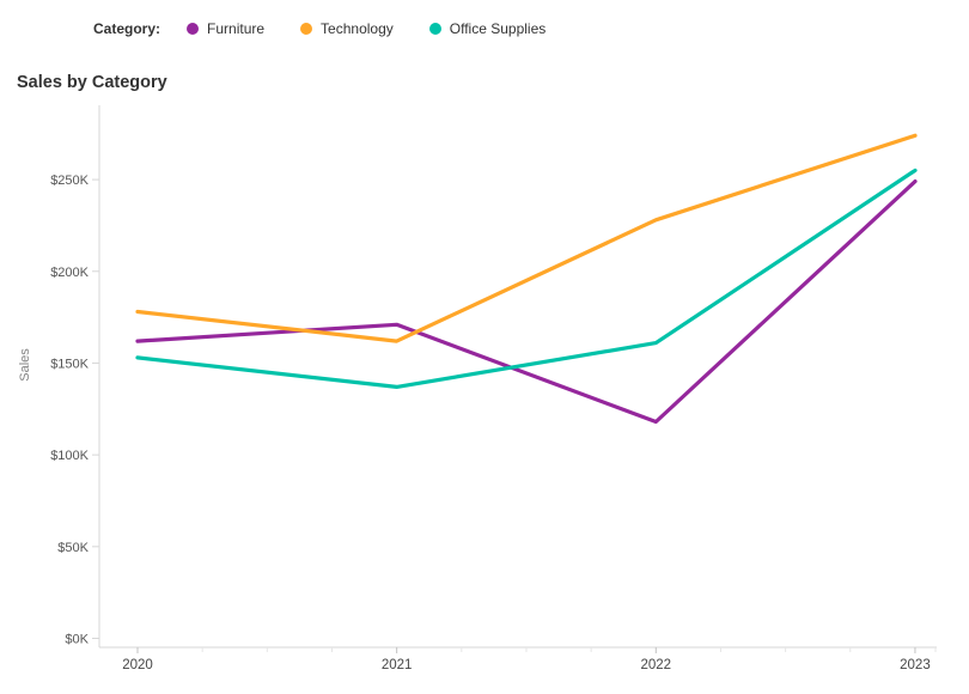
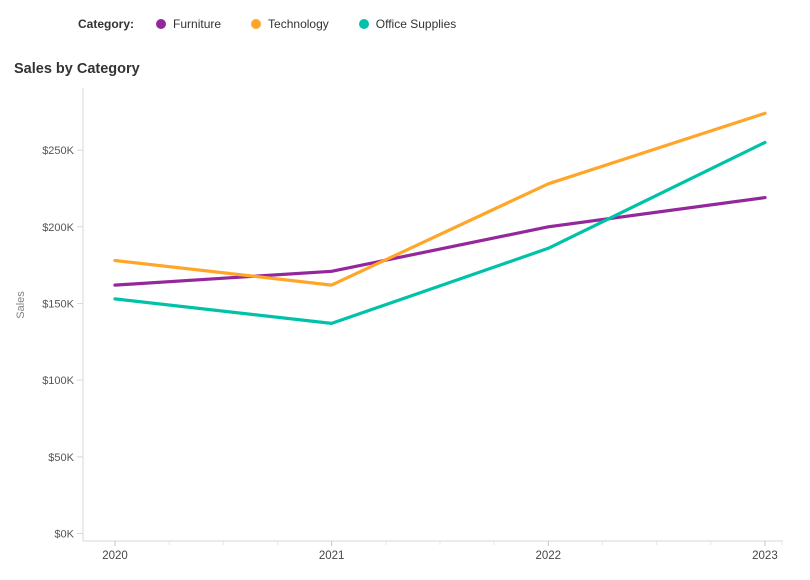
Furniture/2022: $118K -> $200K
Office Supplies/2022: $161K -> $186K
Furniture/2023: $249K -> $219K
